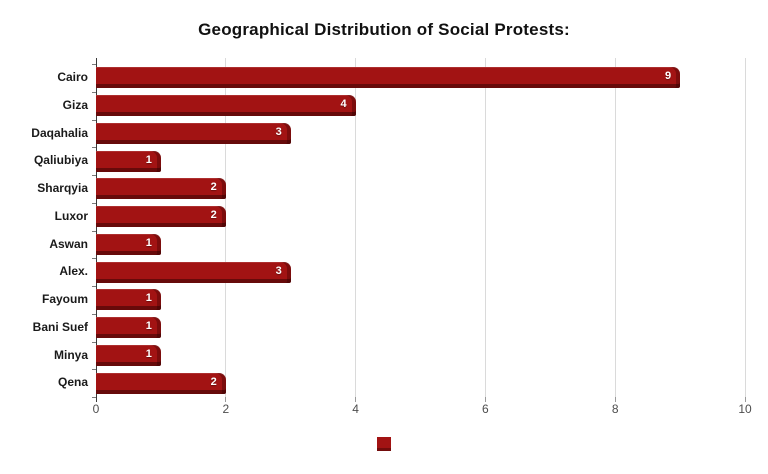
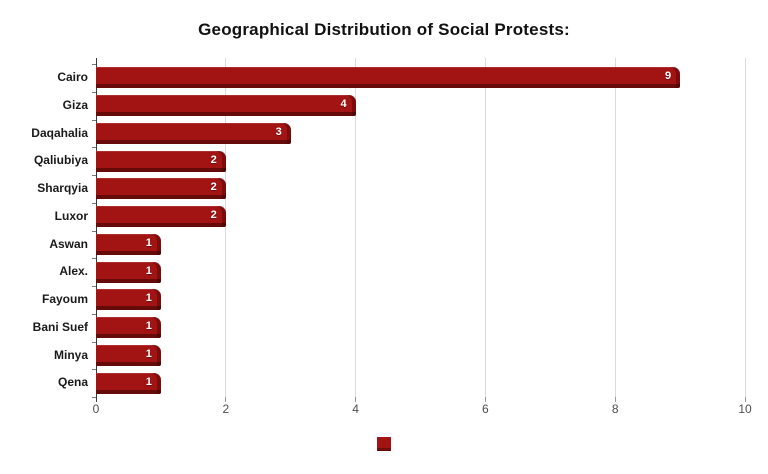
Qaliubiya: 1 -> 2
Alex.: 3 -> 1
Qena: 2 -> 1
